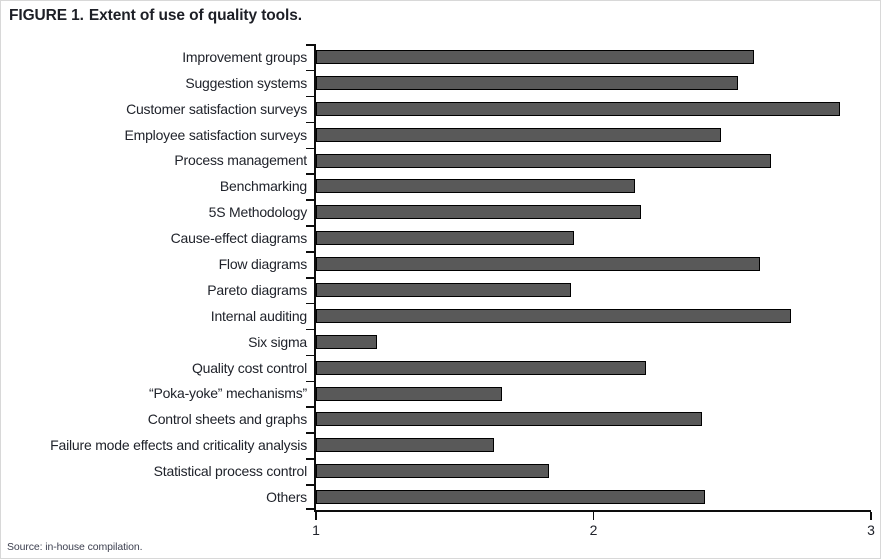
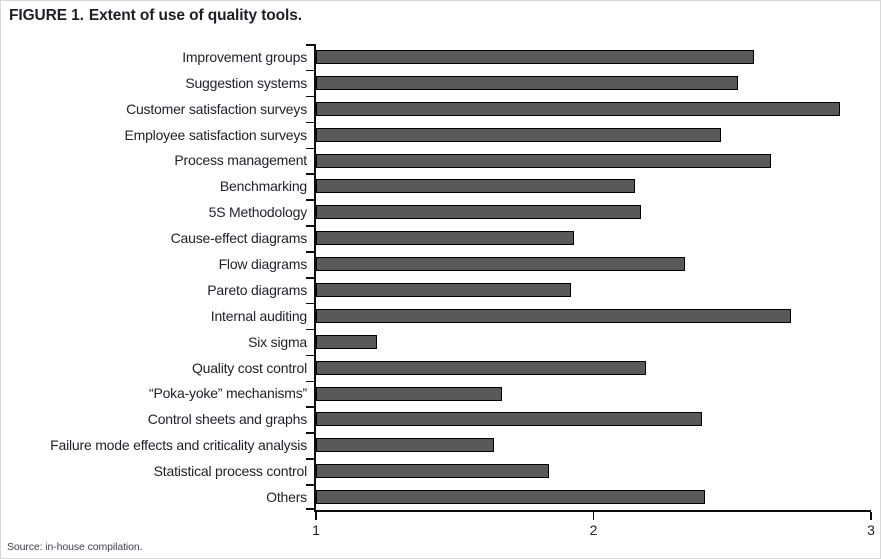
Flow diagrams: 2.60 -> 2.33
